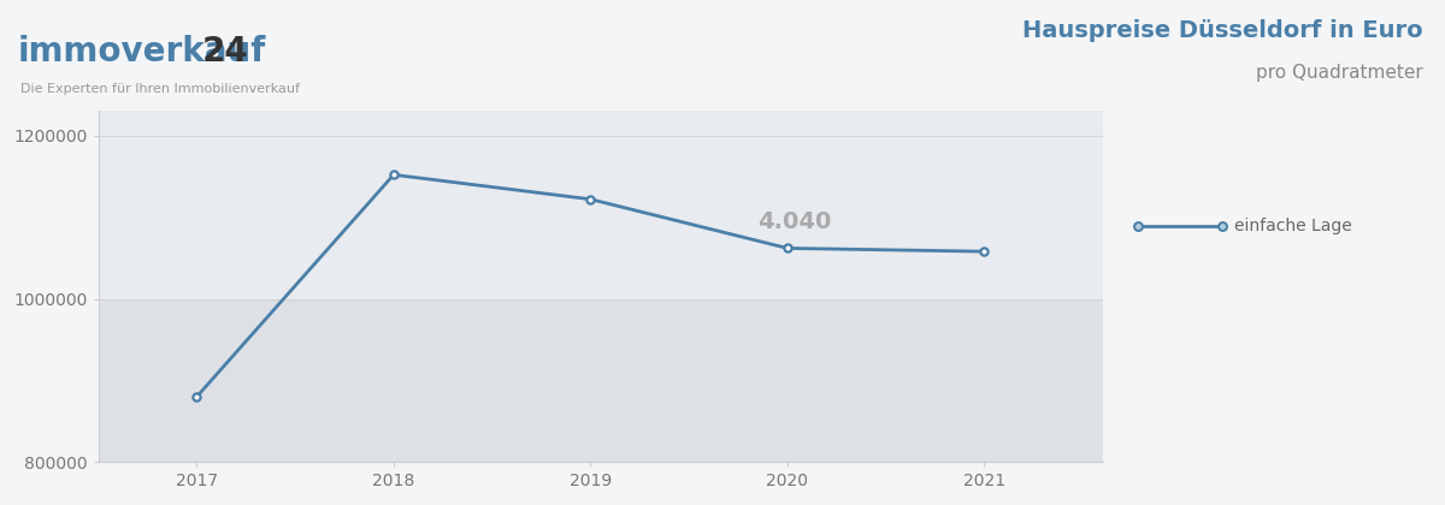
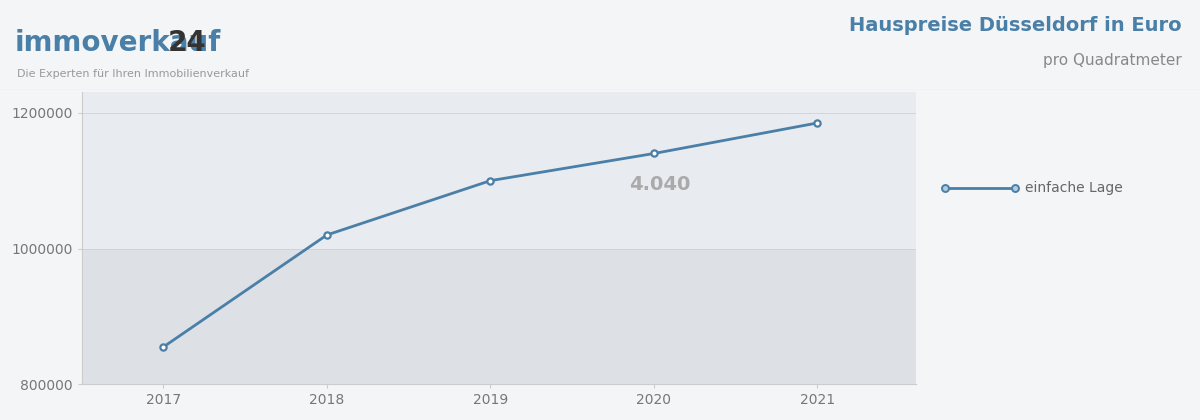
2017: 880000 -> 855000
2018: 1152000 -> 1020000
2019: 1122000 -> 1100000
2020: 1062000 -> 1140000
2021: 1058000 -> 1185000
